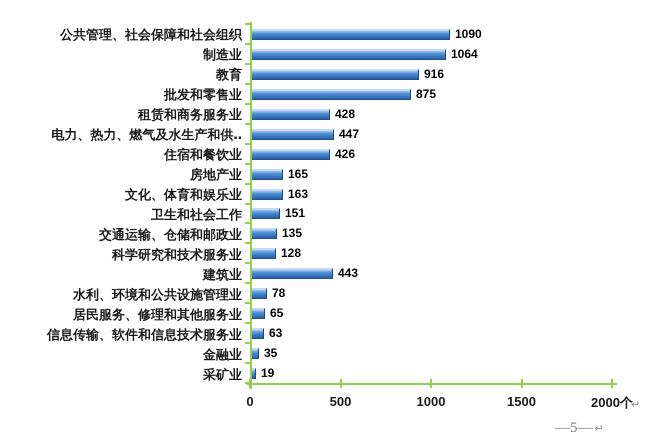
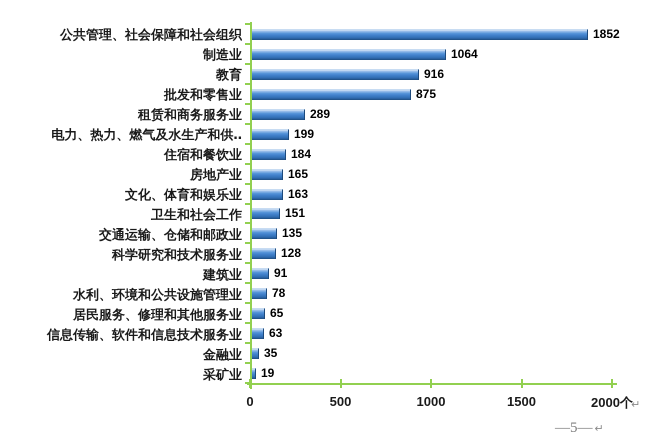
公共管理、社会保障和社会组织: 1090 -> 1852
租赁和商务服务业: 428 -> 289
电力、热力、燃气及水生产和供‥: 447 -> 199
住宿和餐饮业: 426 -> 184
建筑业: 443 -> 91
